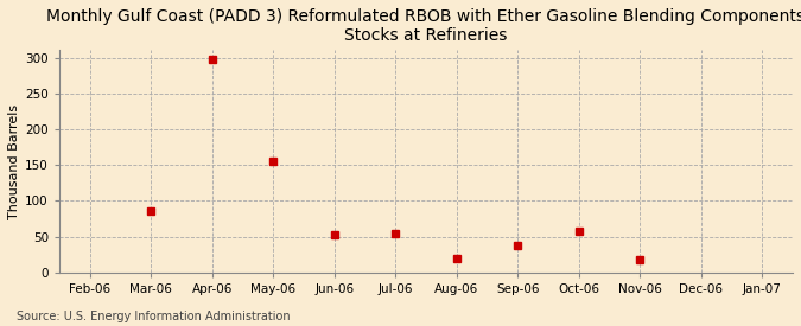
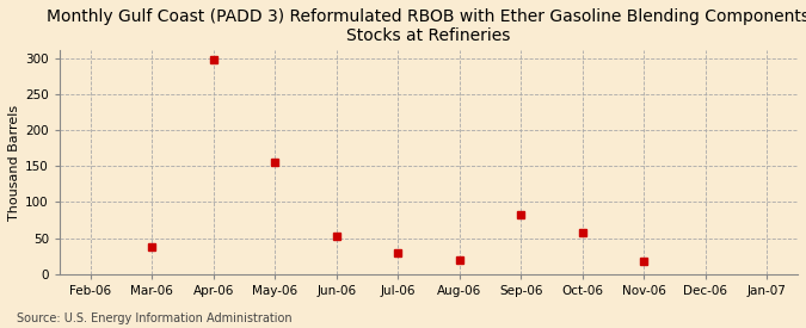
Mar-06: 85 -> 38
Jul-06: 55 -> 30
Sep-06: 38 -> 82
